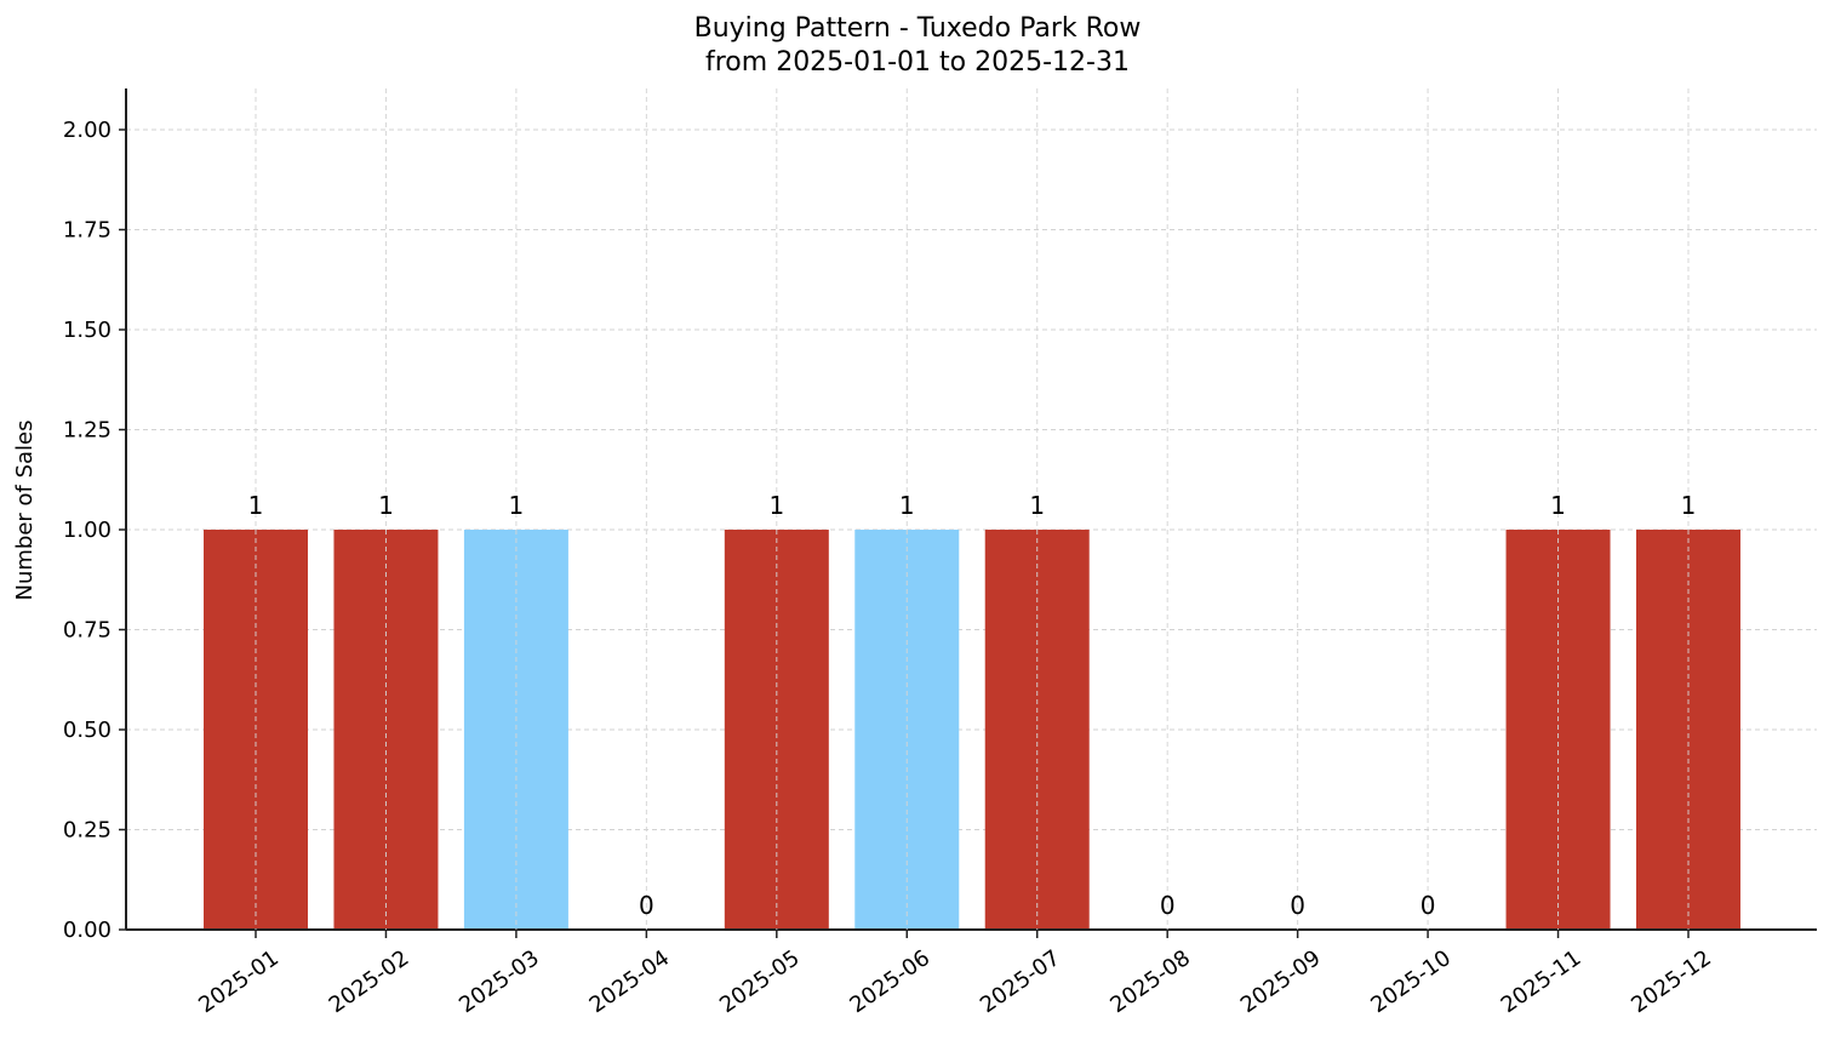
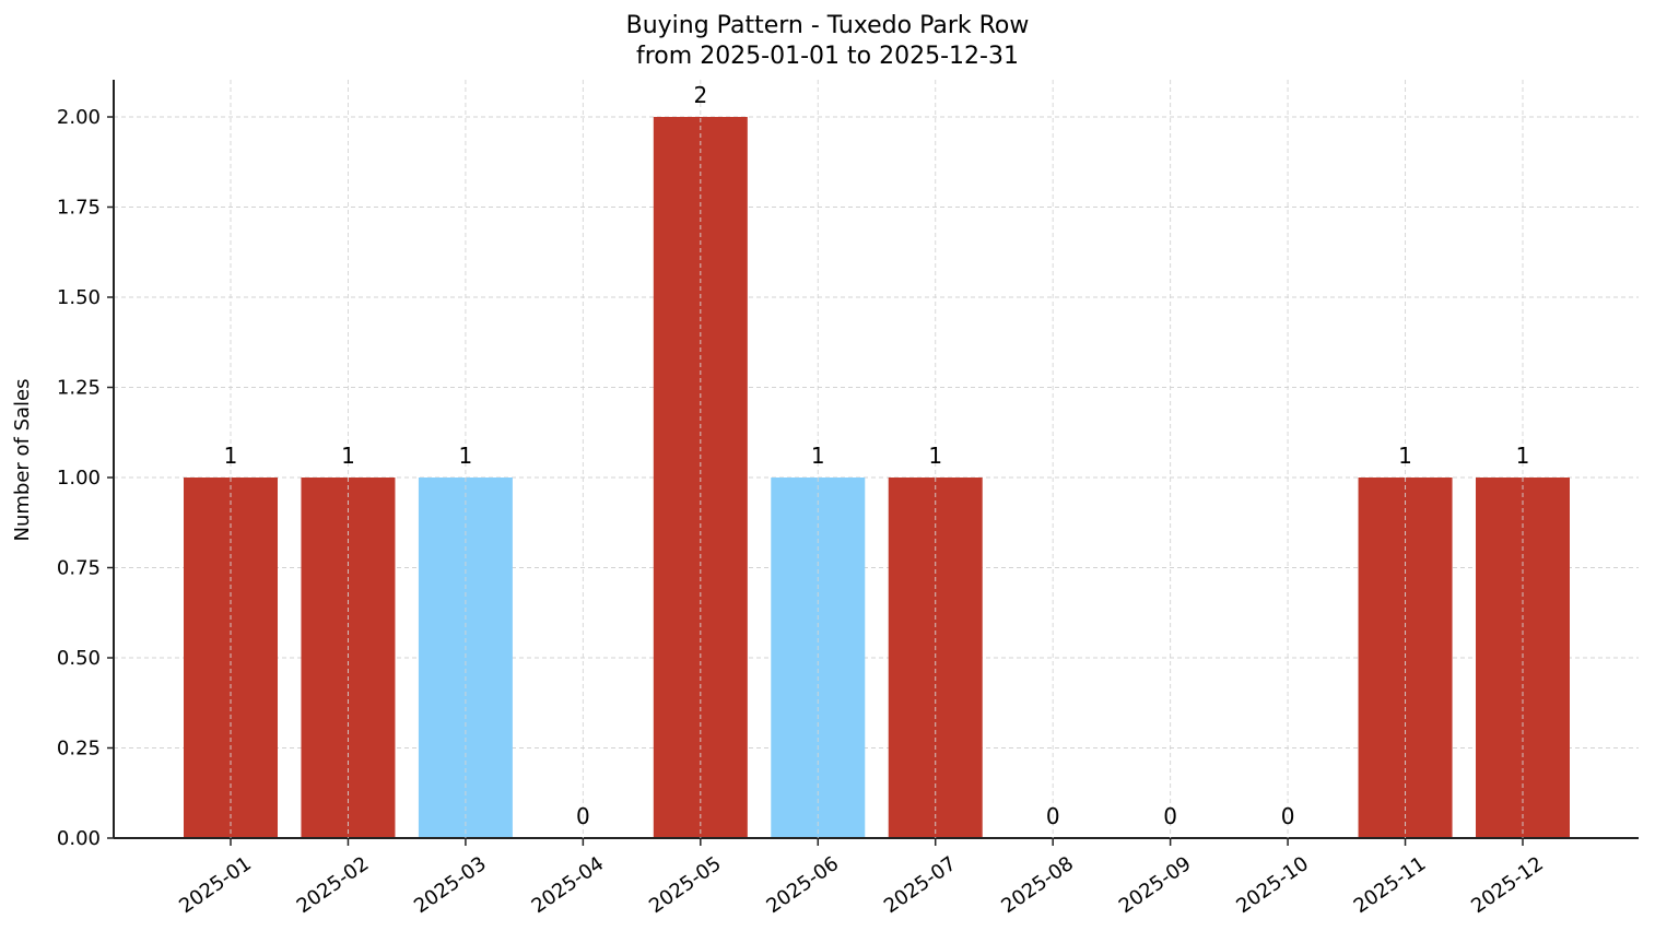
2025-05: 1 -> 2
